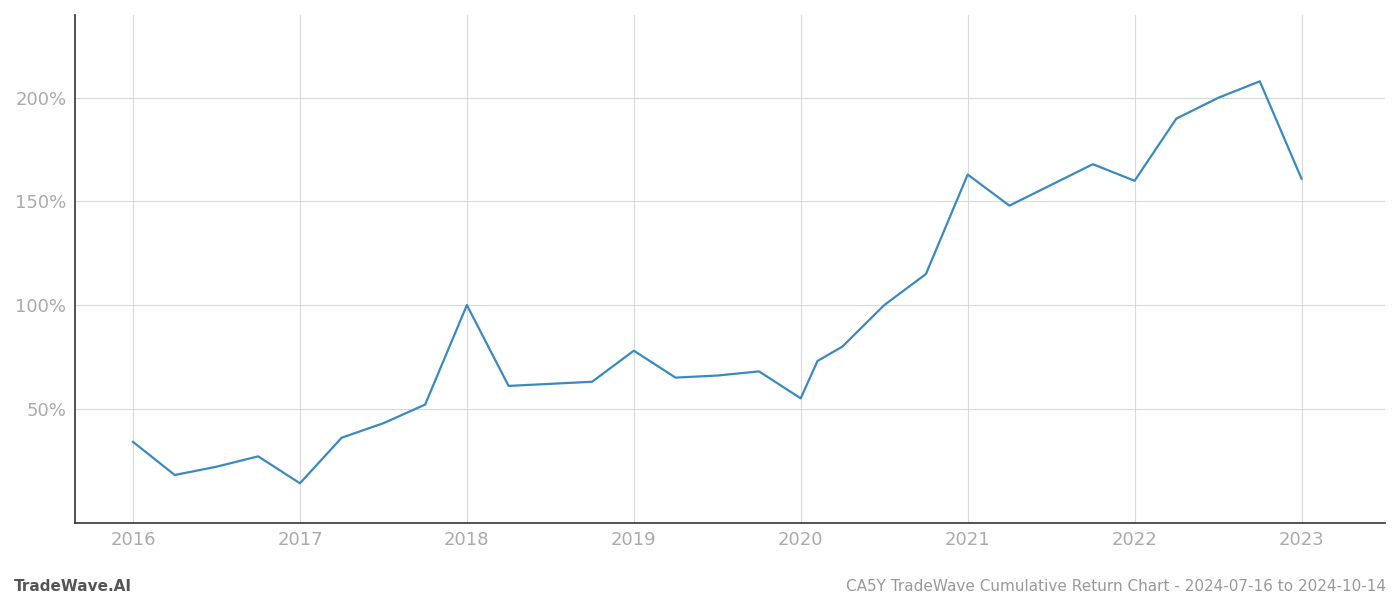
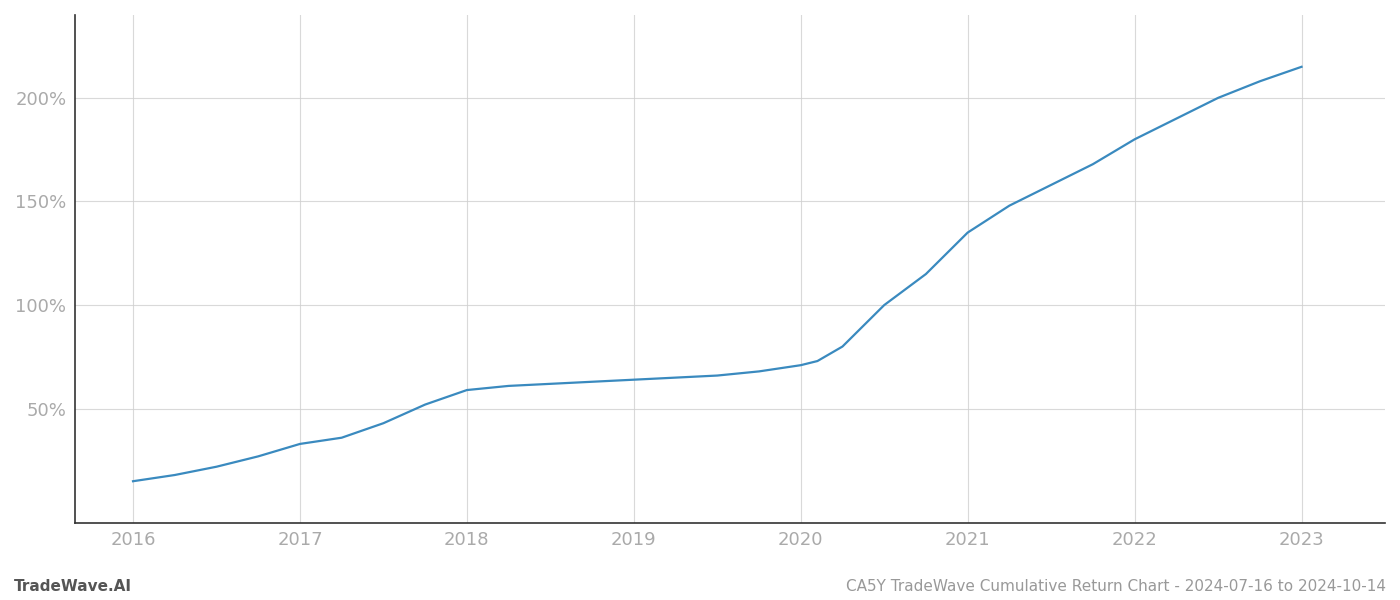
2016: 34% -> 15%
2017: 14% -> 33%
2018: 100% -> 59%
2019: 78% -> 64%
2020: 55% -> 71%
2021: 163% -> 135%
2022: 160% -> 180%
2023: 161% -> 215%
